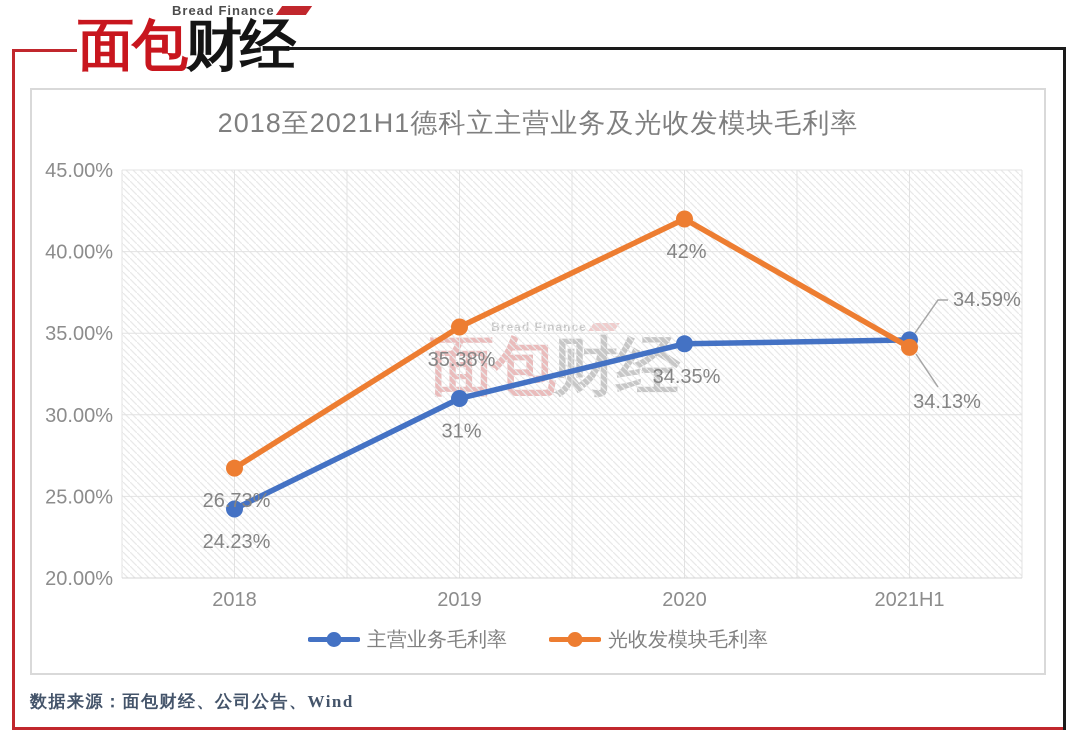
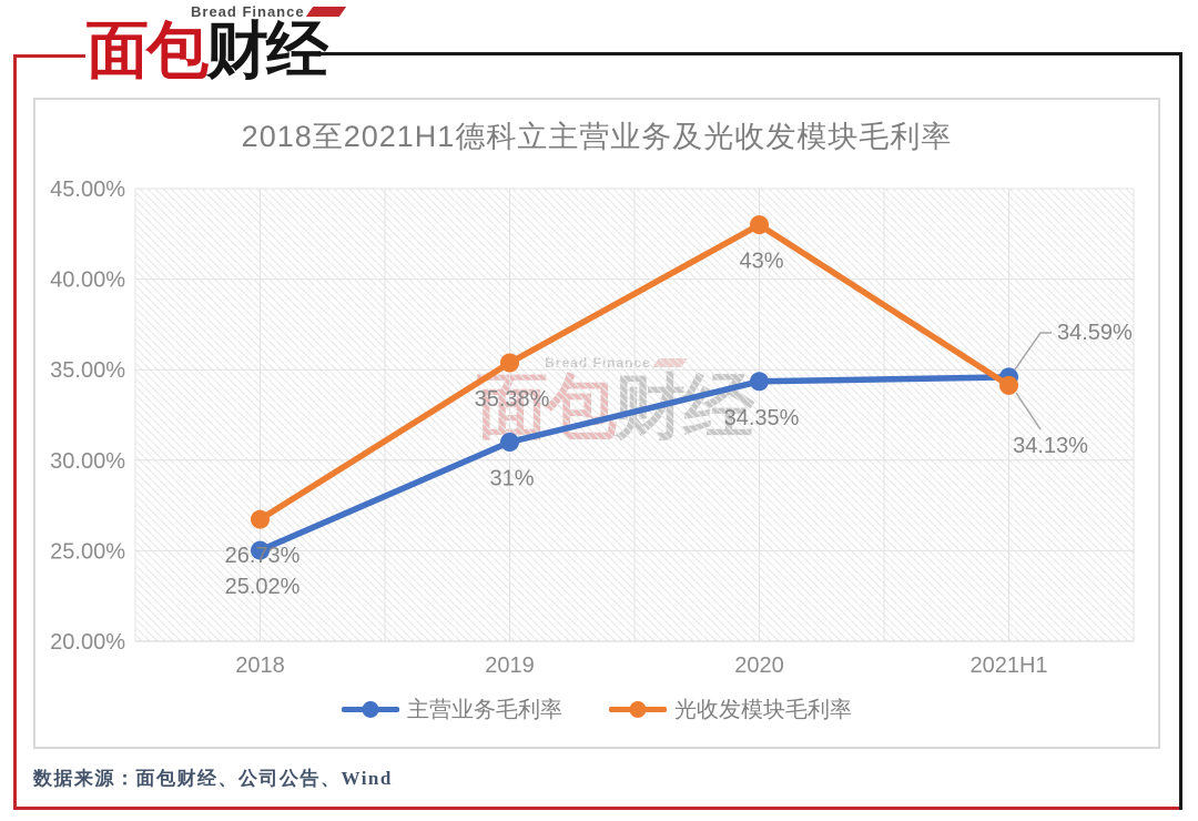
主营业务毛利率/2018: 24.23% -> 25.02%
光收发模块毛利率/2020: 42% -> 43%
